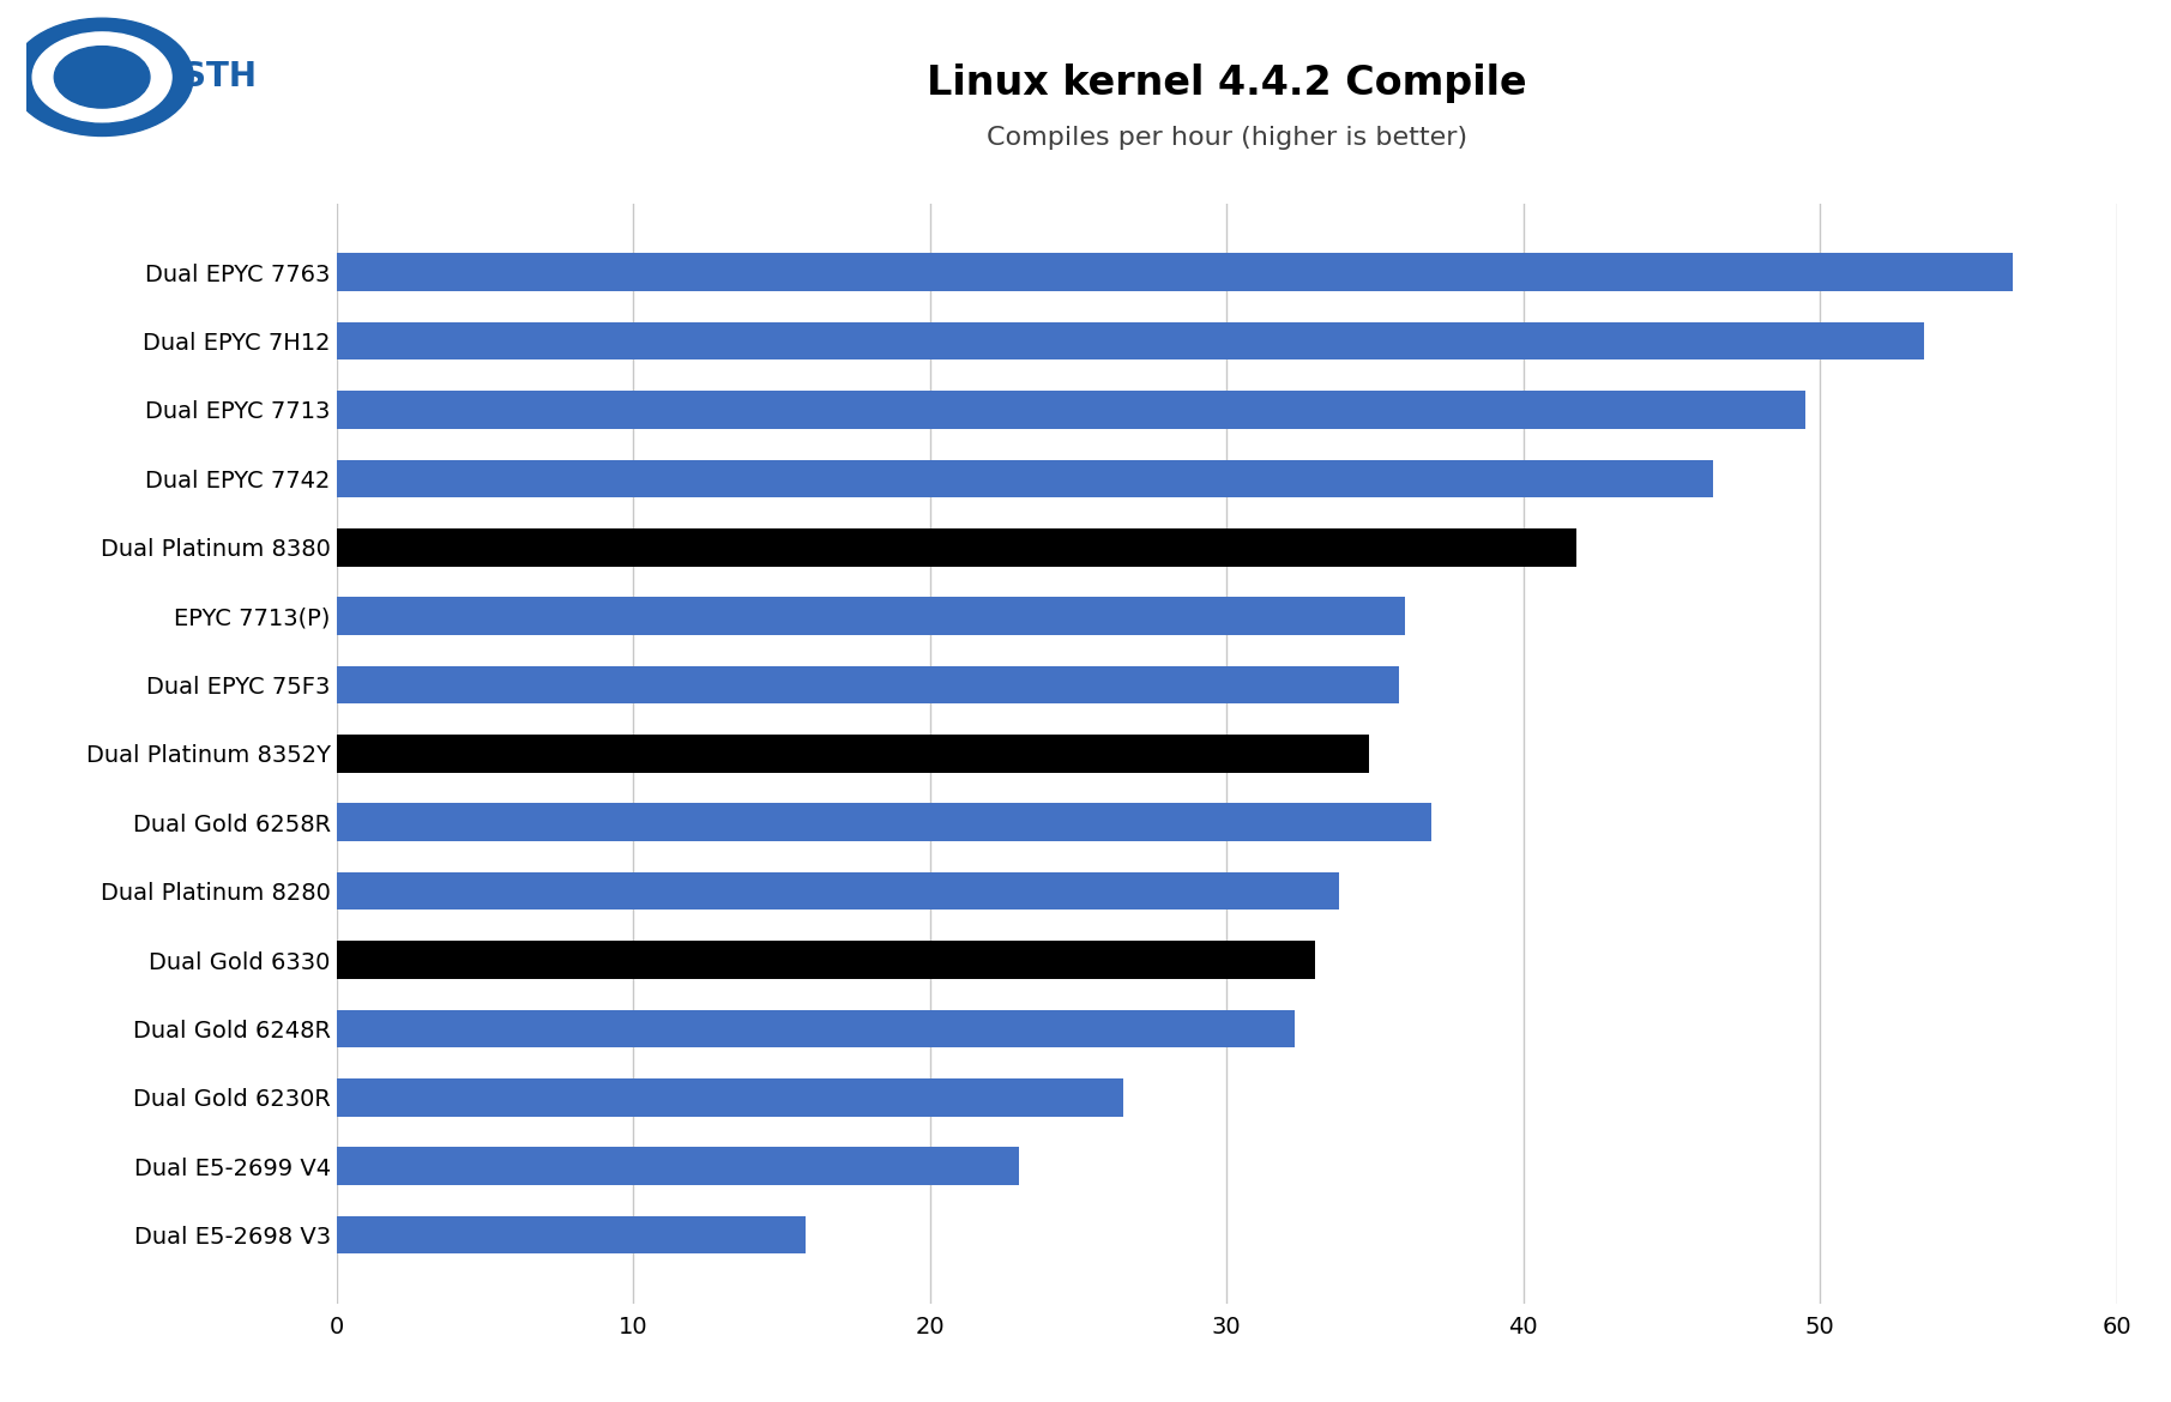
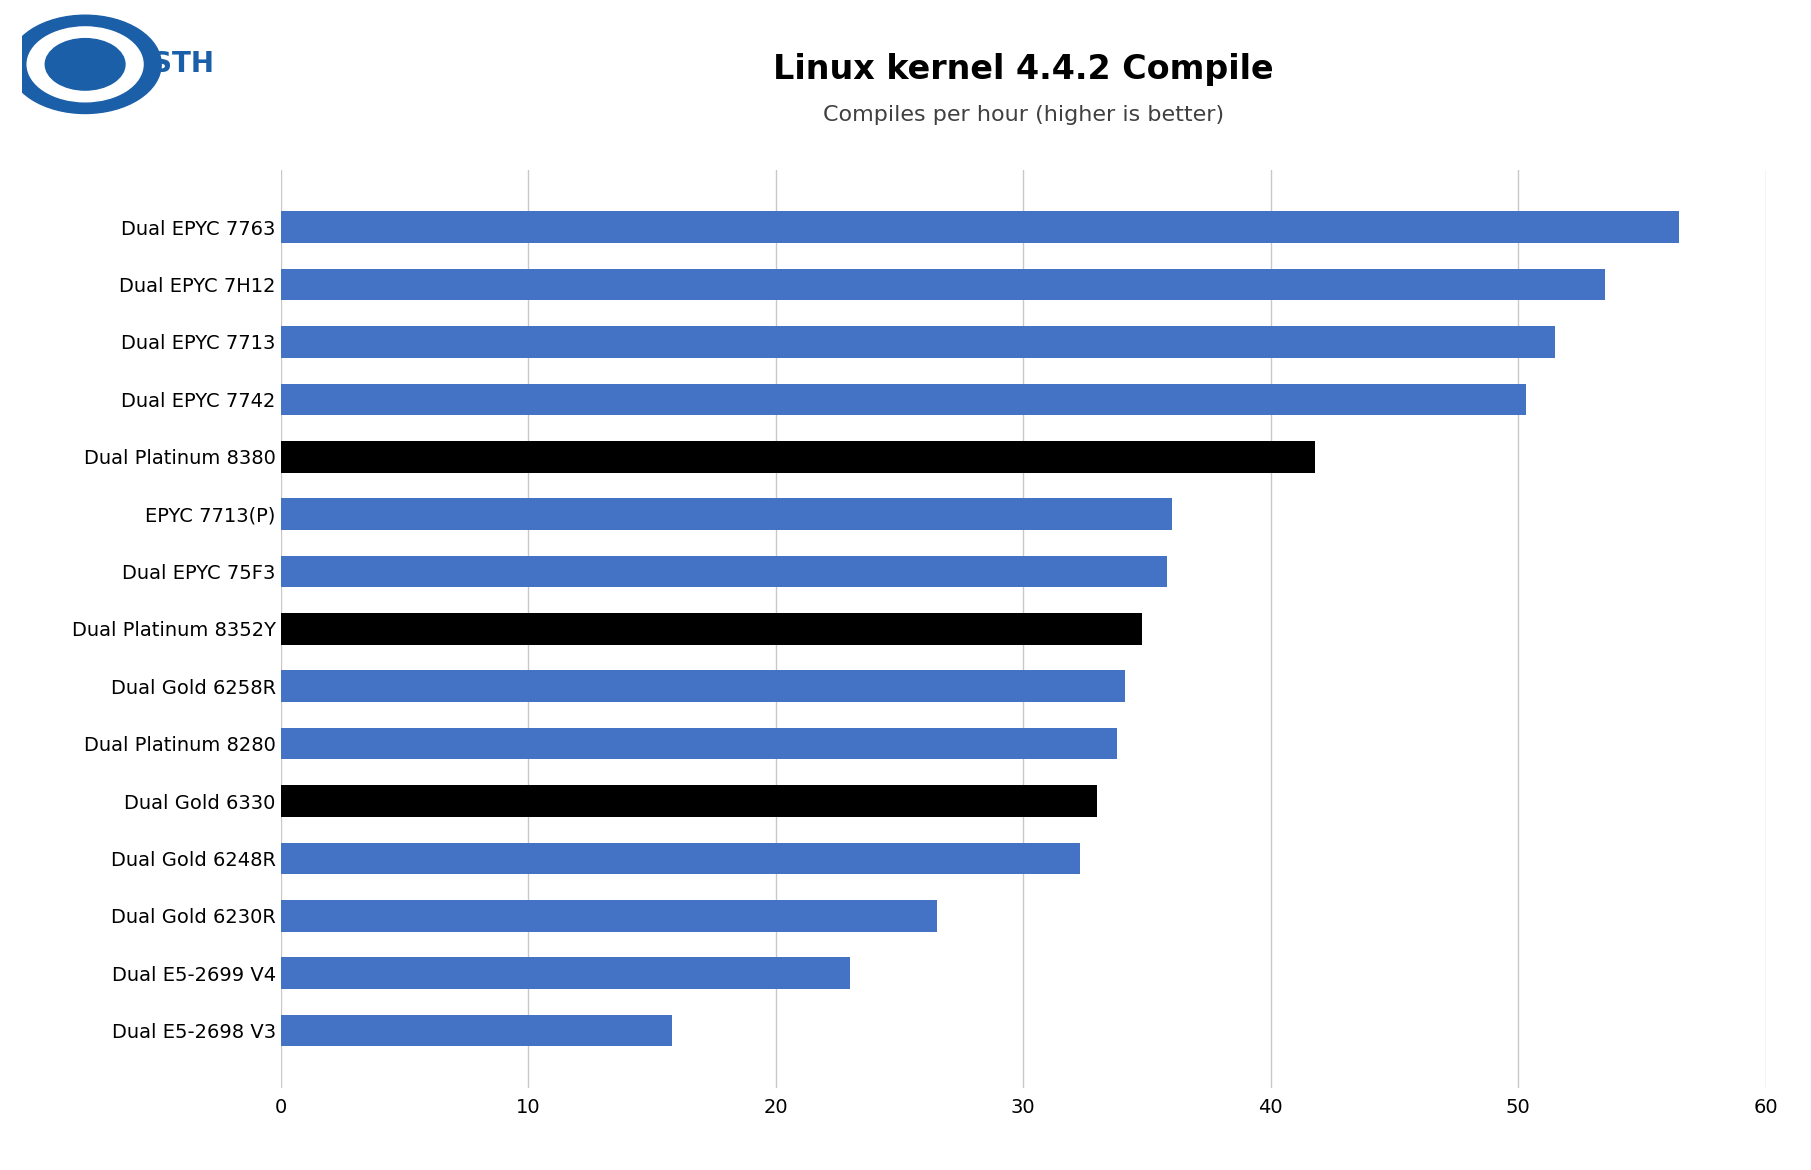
Dual EPYC 7713: 49.5 -> 51.5
Dual EPYC 7742: 46.4 -> 50.3
Dual Gold 6258R: 36.9 -> 34.1
